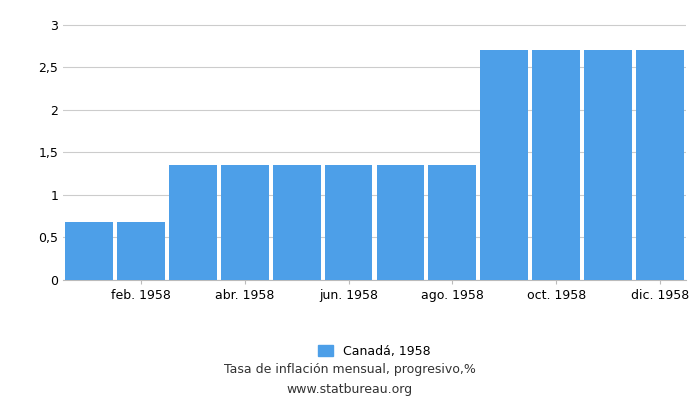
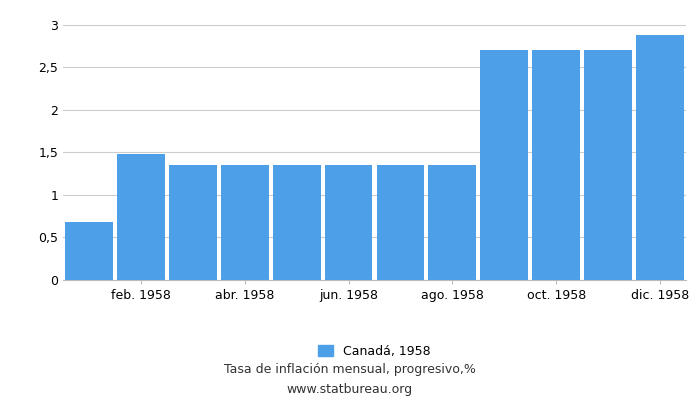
feb. 1958: 0,68 -> 1,48
dic. 1958: 2,70 -> 2,88
